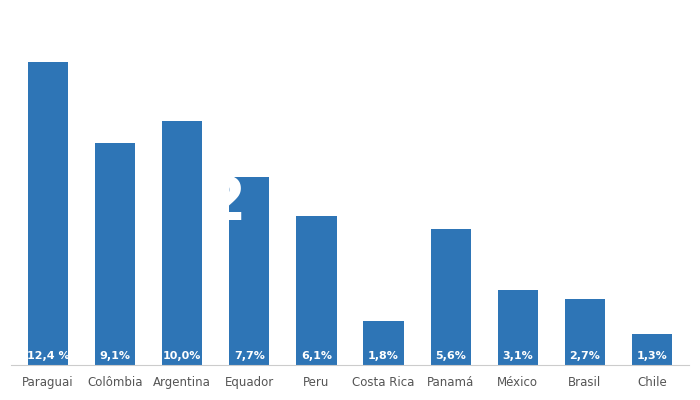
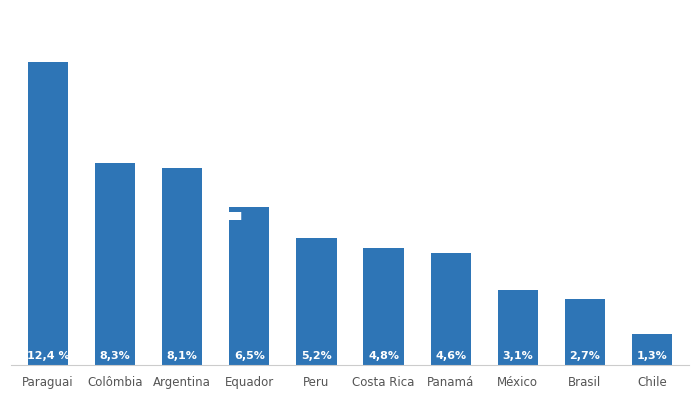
Colômbia: 9,1% -> 8,3%
Argentina: 10,0% -> 8,1%
Equador: 7,7% -> 6,5%
Peru: 6,1% -> 5,2%
Costa Rica: 1,8% -> 4,8%
Panamá: 5,6% -> 4,6%
